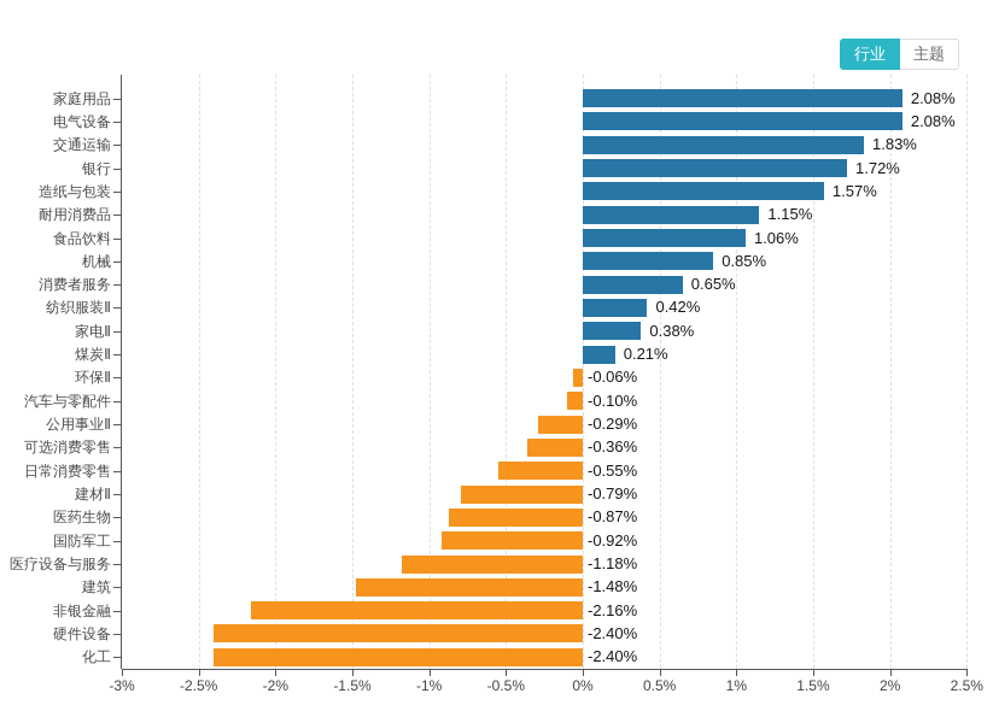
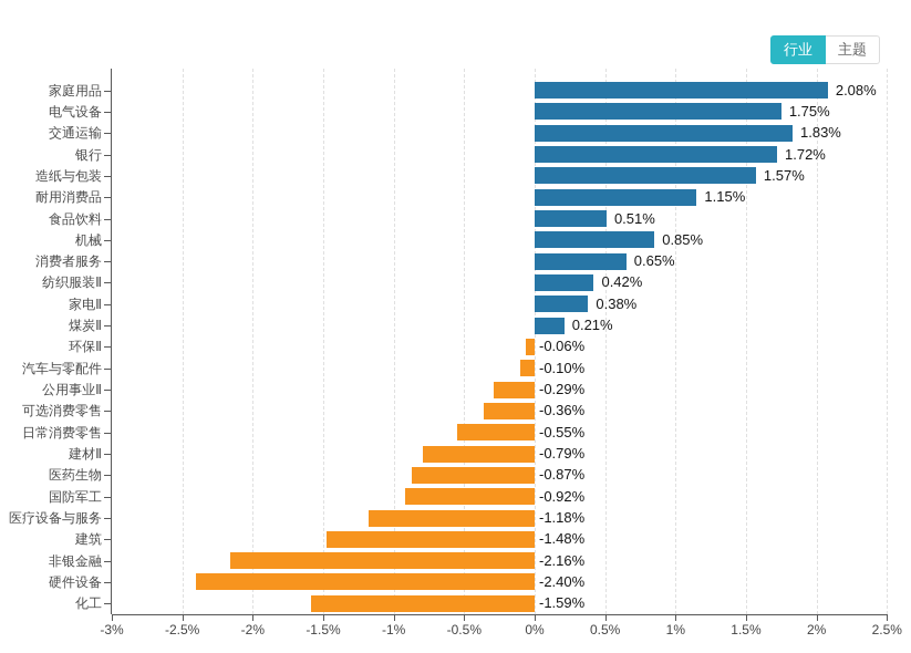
电气设备: 2.08% -> 1.75%
食品饮料: 1.06% -> 0.51%
化工: -2.40% -> -1.59%
